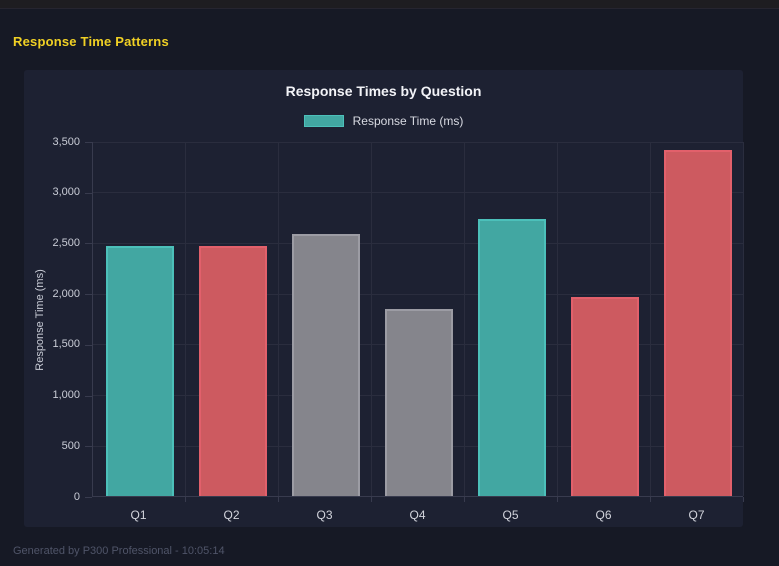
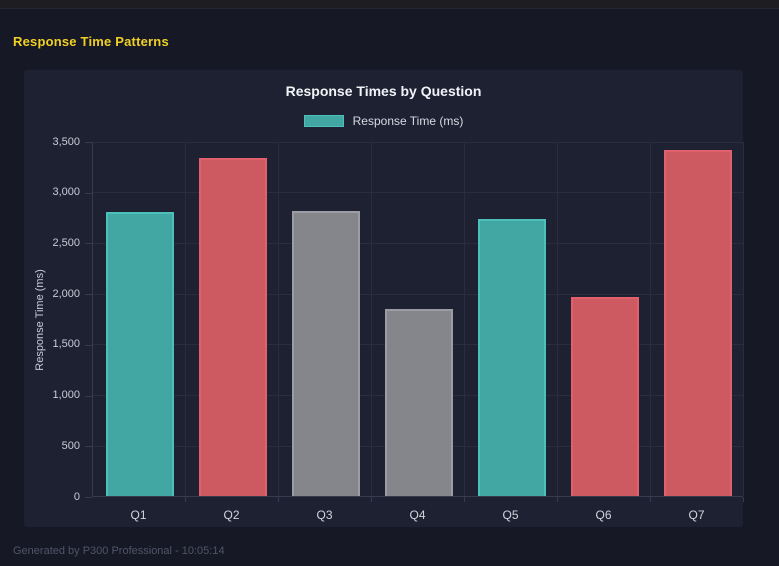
Q1: 2470 -> 2800
Q2: 2470 -> 3330
Q3: 2580 -> 2810
